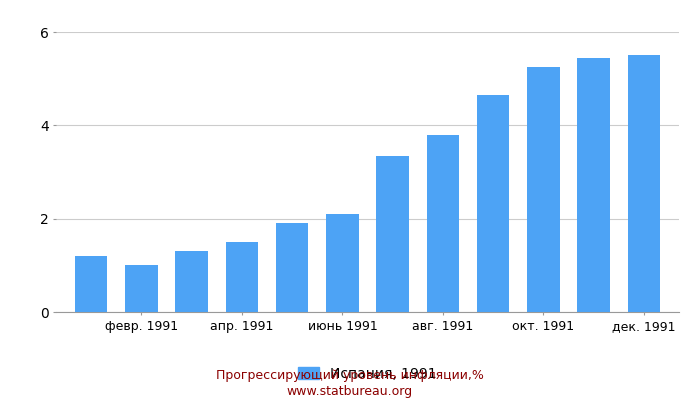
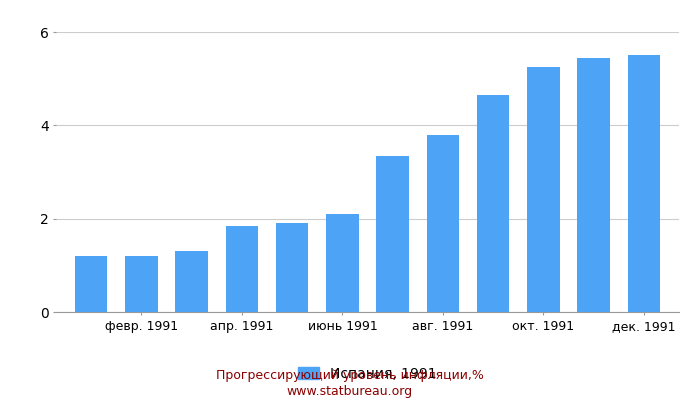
февр. 1991: 1.00 -> 1.20
апр. 1991: 1.50 -> 1.85
